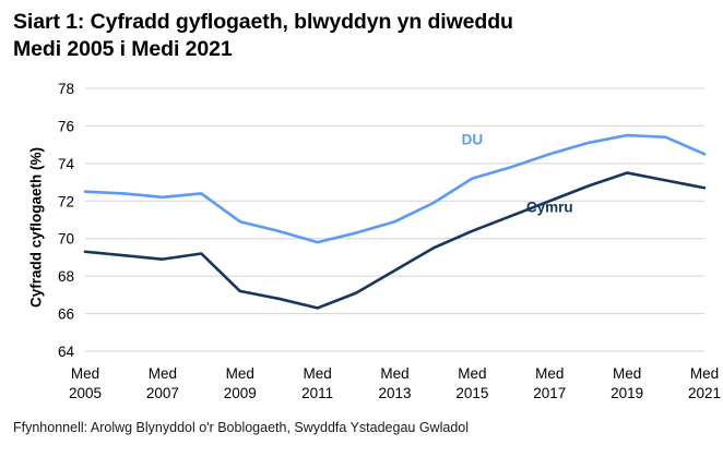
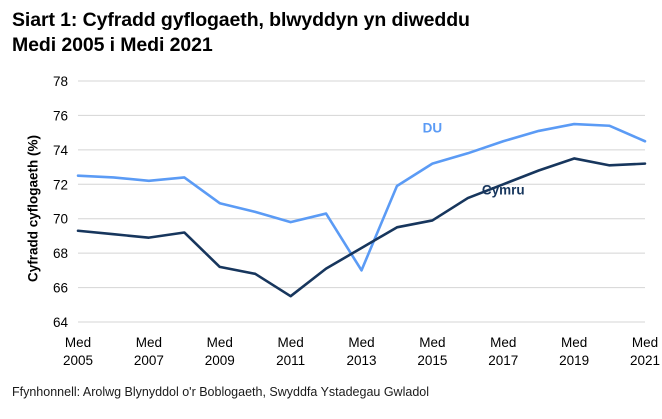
Cymru/2011: 66.3 -> 65.5
DU/2013: 70.9 -> 67.0
Cymru/2015: 70.4 -> 69.9
Cymru/2021: 72.7 -> 73.2
